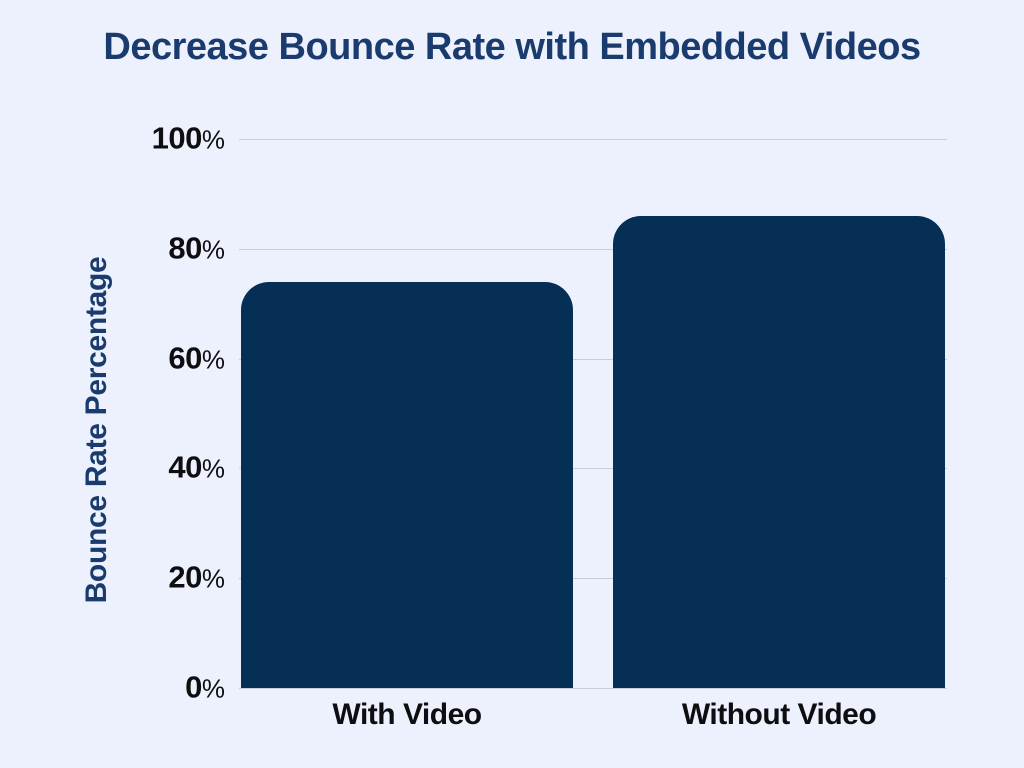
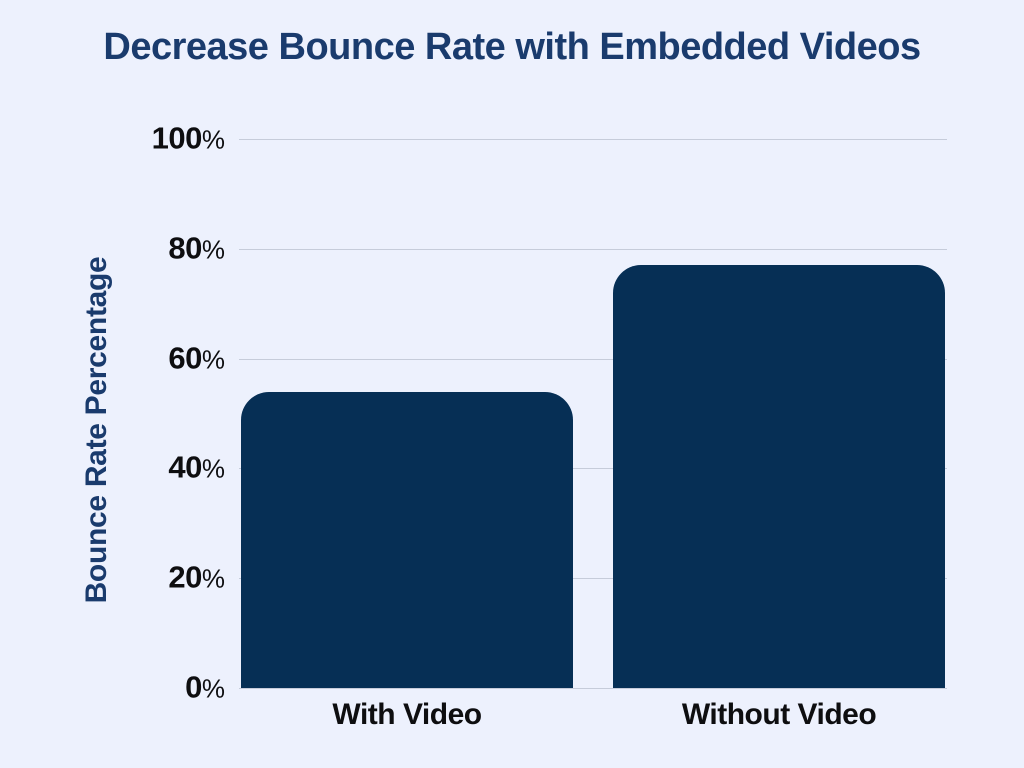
With Video: 74 -> 54
Without Video: 86 -> 77
